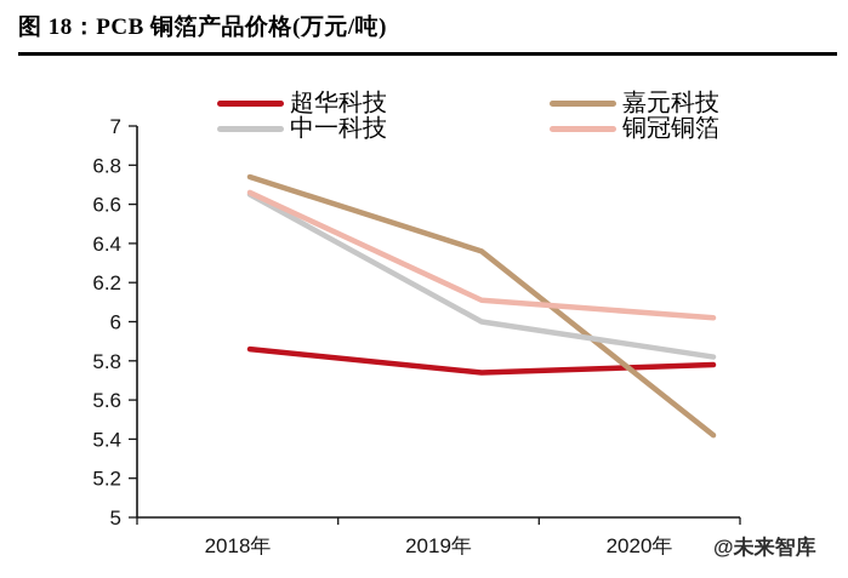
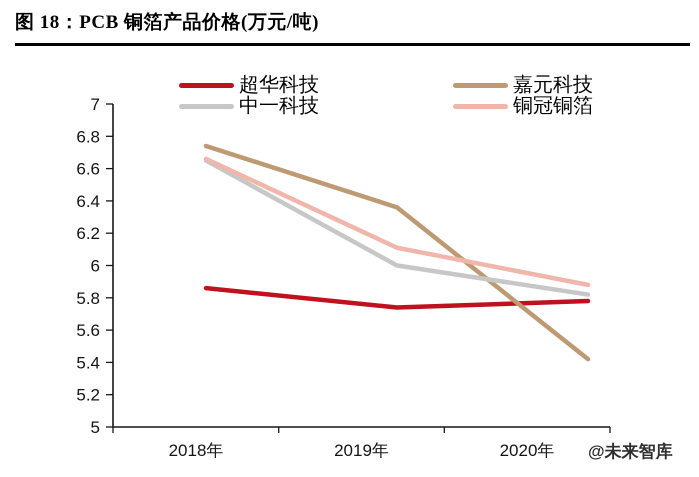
铜冠铜箔/2020年: 6.02 -> 5.88
